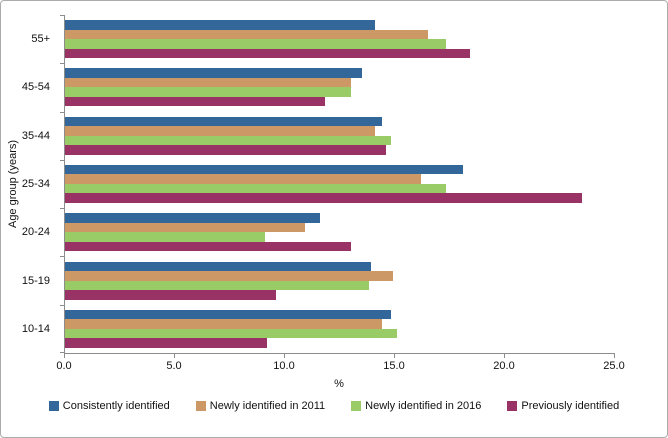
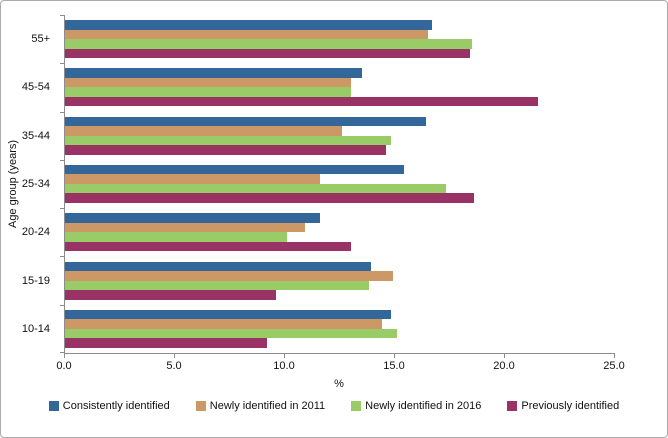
Consistently identified/55+: 14.1 -> 16.7
Newly identified in 2016/55+: 17.3 -> 18.5
Previously identified/45-54: 11.8 -> 21.5
Consistently identified/35-44: 14.4 -> 16.4
Newly identified in 2011/35-44: 14.1 -> 12.6
Consistently identified/25-34: 18.1 -> 15.4
Newly identified in 2011/25-34: 16.2 -> 11.6
Previously identified/25-34: 23.5 -> 18.6
Newly identified in 2016/20-24: 9.1 -> 10.1
